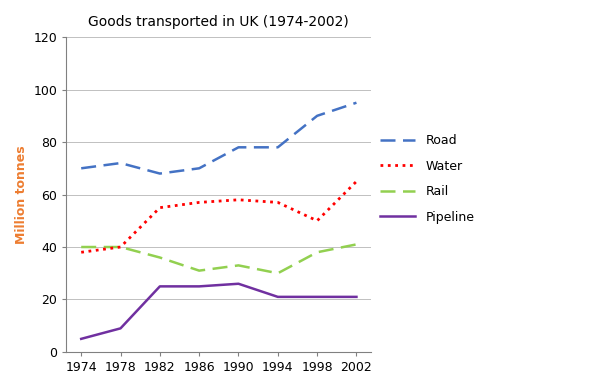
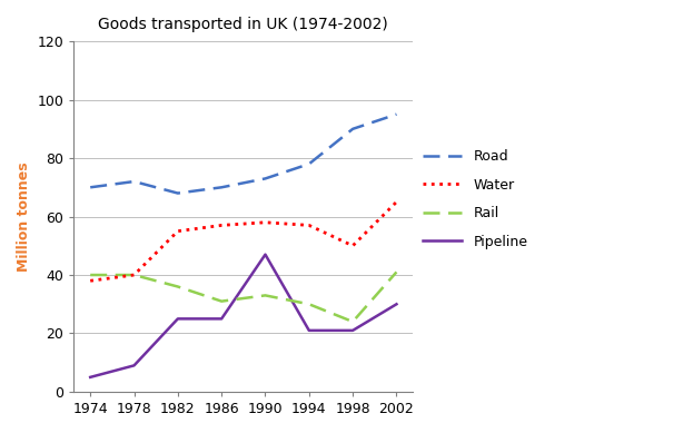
Road/1990: 78 -> 73
Pipeline/1990: 26 -> 47
Rail/1998: 38 -> 24
Pipeline/2002: 21 -> 30
